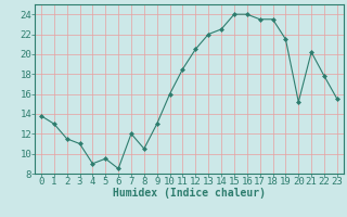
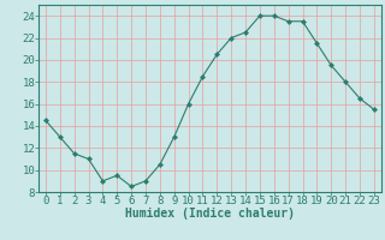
0: 13.8 -> 14.5
7: 12.0 -> 9.0
20: 15.2 -> 19.5
21: 20.2 -> 18.0
22: 17.8 -> 16.5
